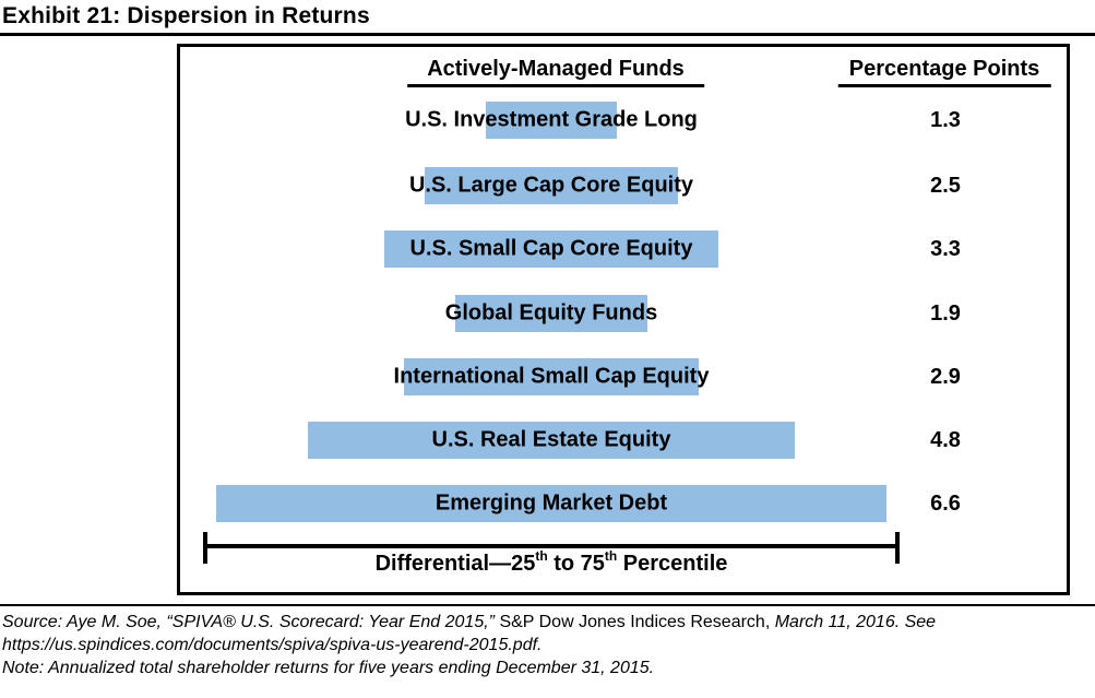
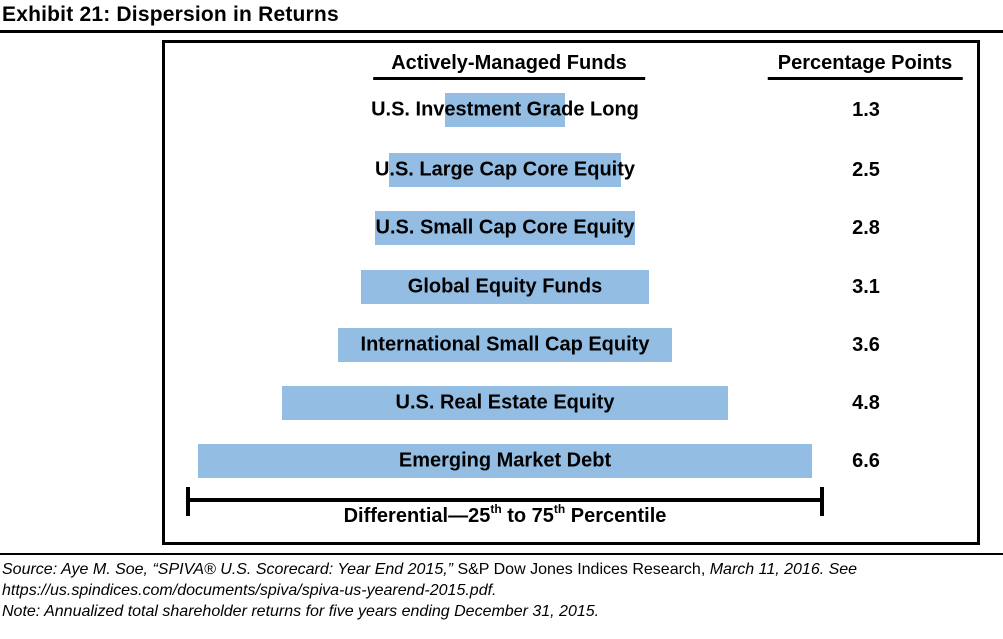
U.S. Small Cap Core Equity: 3.3 -> 2.8
Global Equity Funds: 1.9 -> 3.1
International Small Cap Equity: 2.9 -> 3.6
